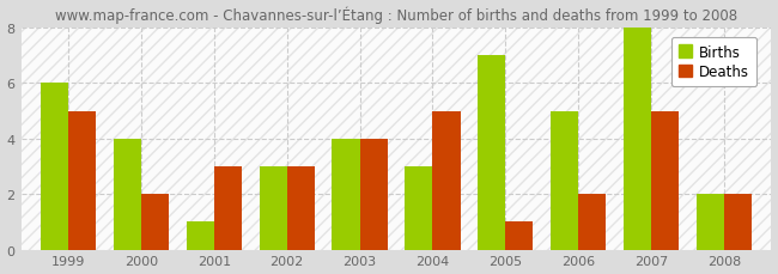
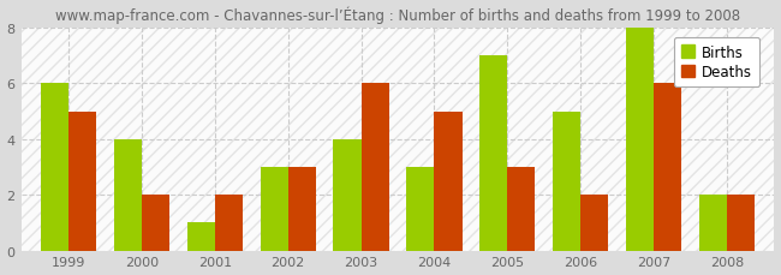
Deaths/2001: 3 -> 2
Deaths/2003: 4 -> 6
Deaths/2005: 1 -> 3
Deaths/2007: 5 -> 6
